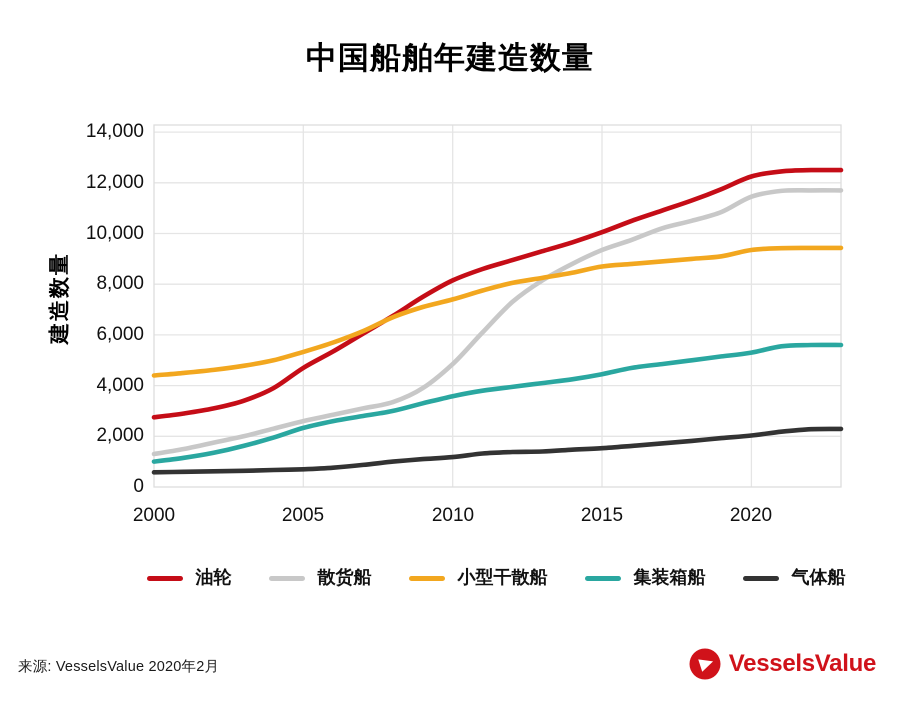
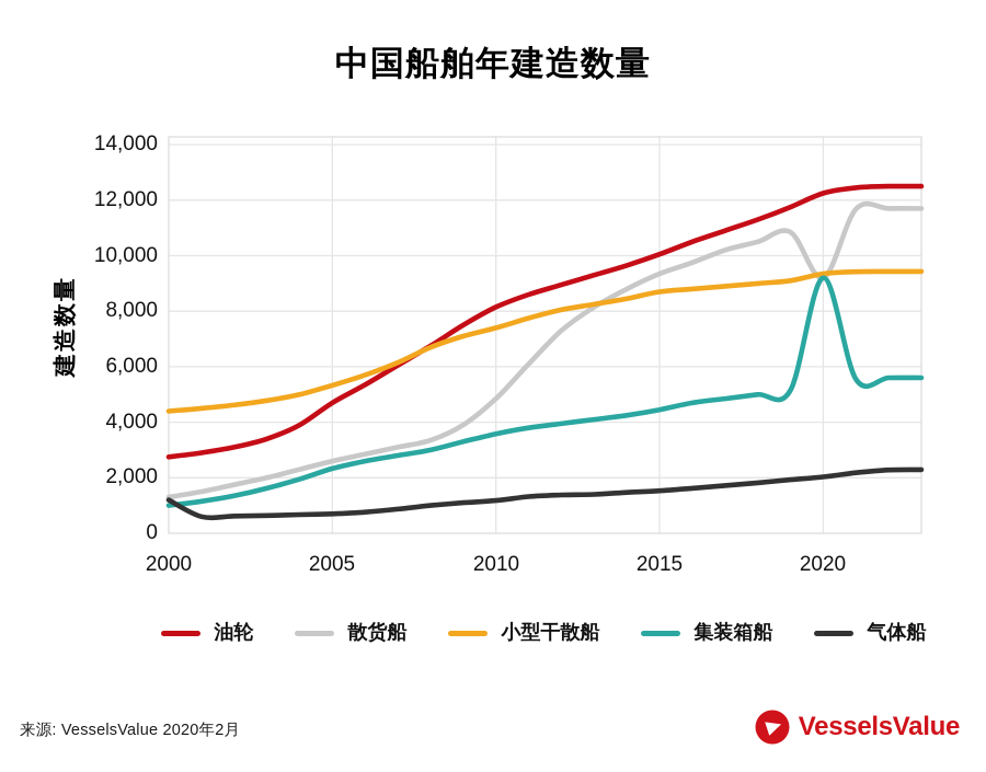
气体船/2000: 600 -> 1200
散货船/2020: 11400 -> 9200
集装箱船/2020: 5300 -> 9200
